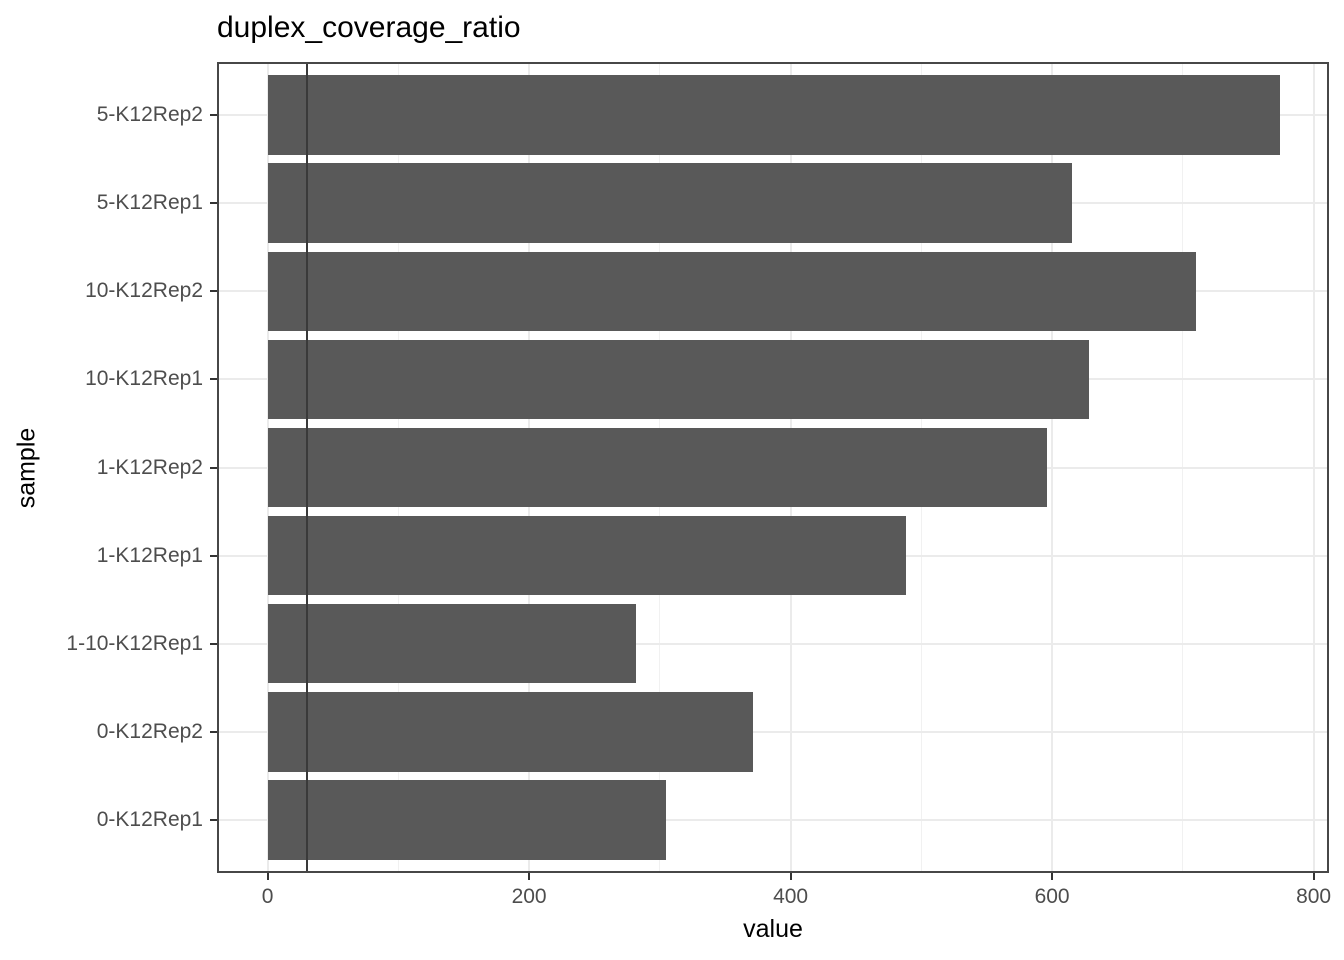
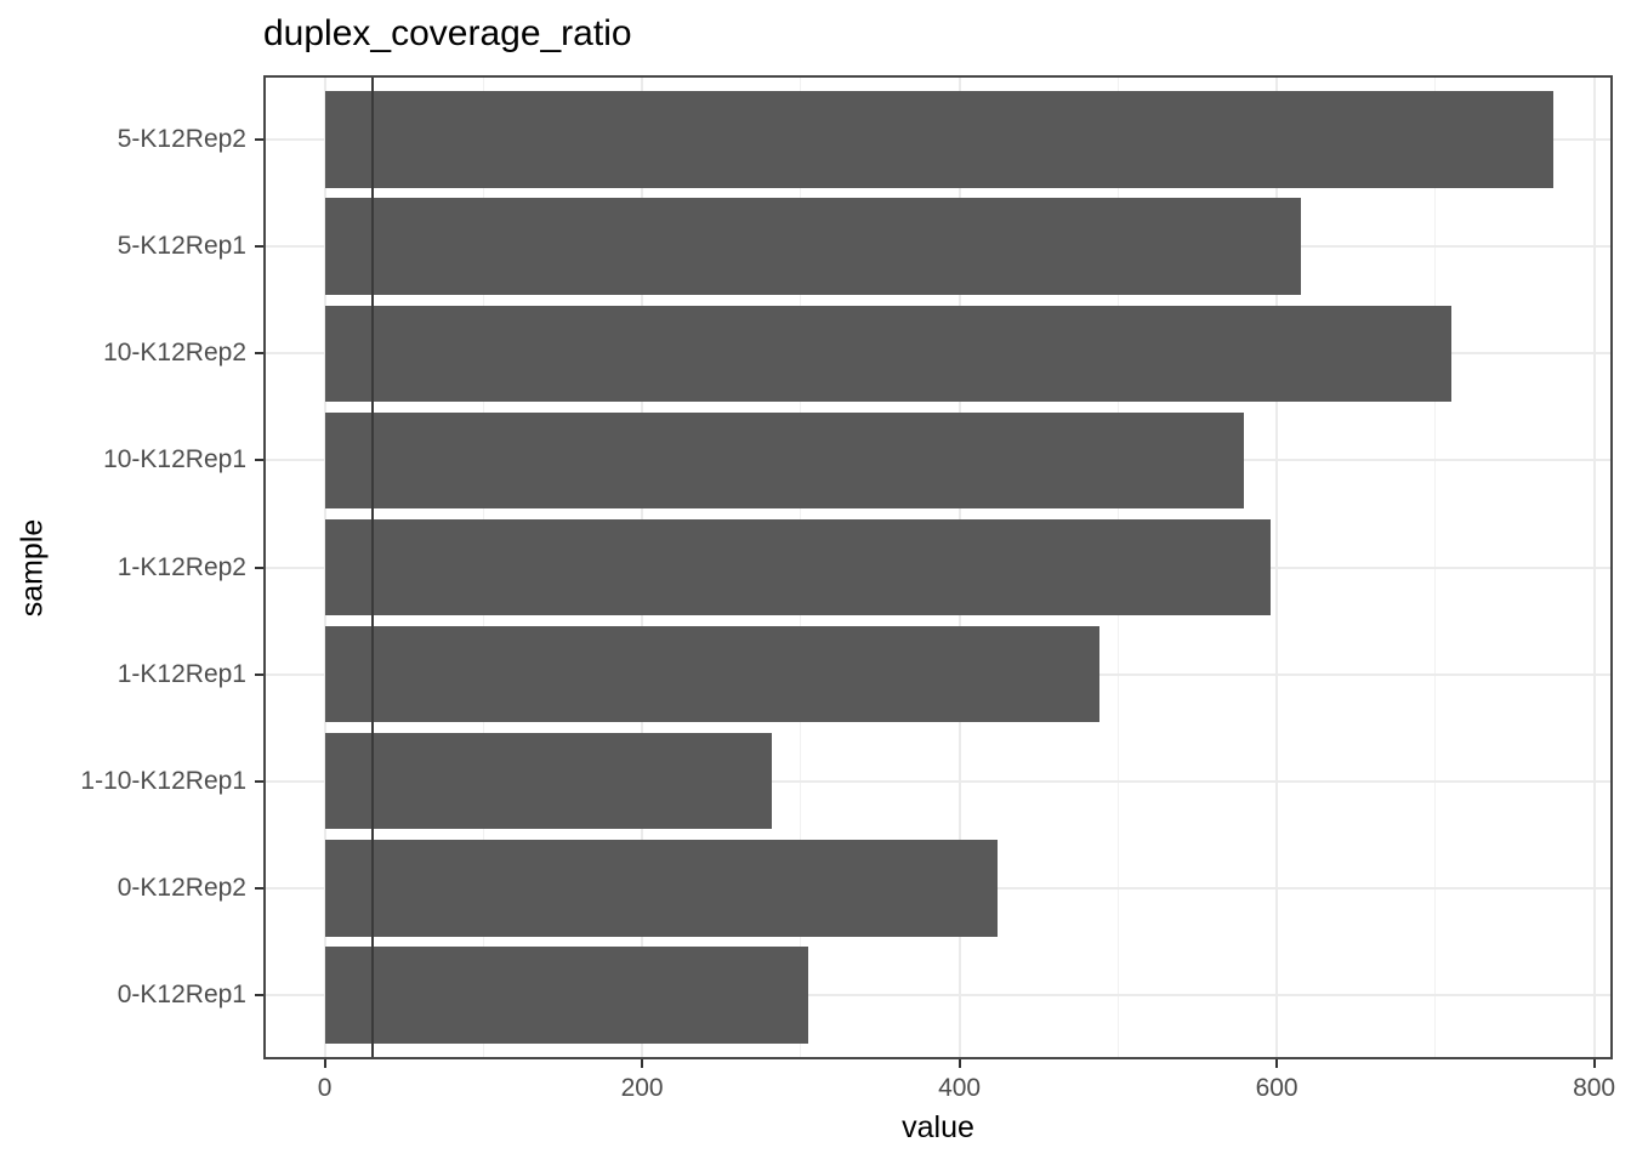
10-K12Rep1: 628 -> 579
0-K12Rep2: 371 -> 424
